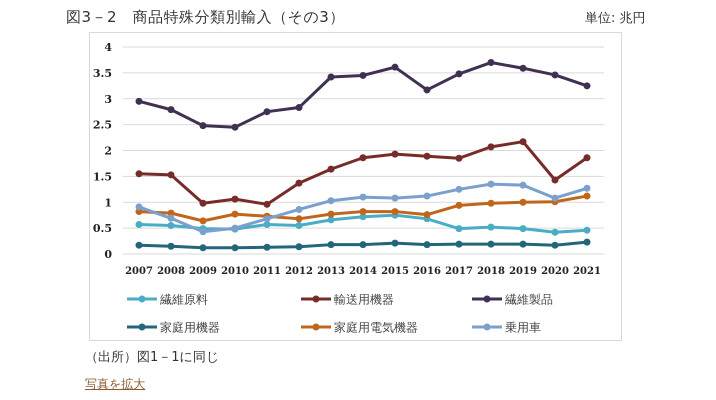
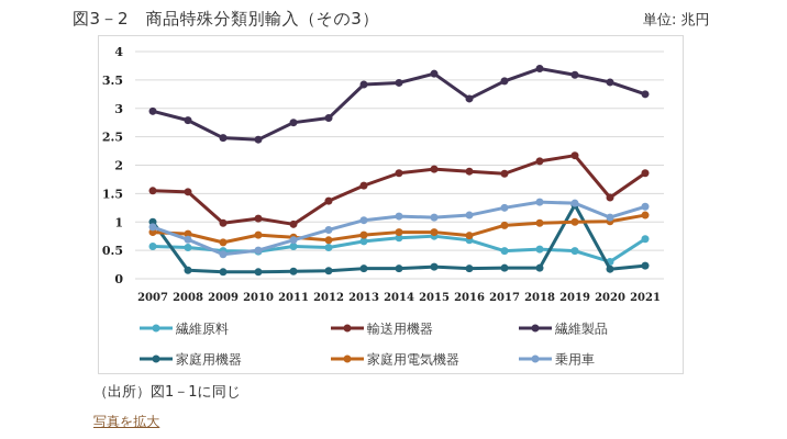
家庭用機器/2007: 0.2 -> 1.0
家庭用機器/2019: 0.2 -> 1.3
繊維原料/2020: 0.4 -> 0.3
繊維原料/2021: 0.5 -> 0.7
